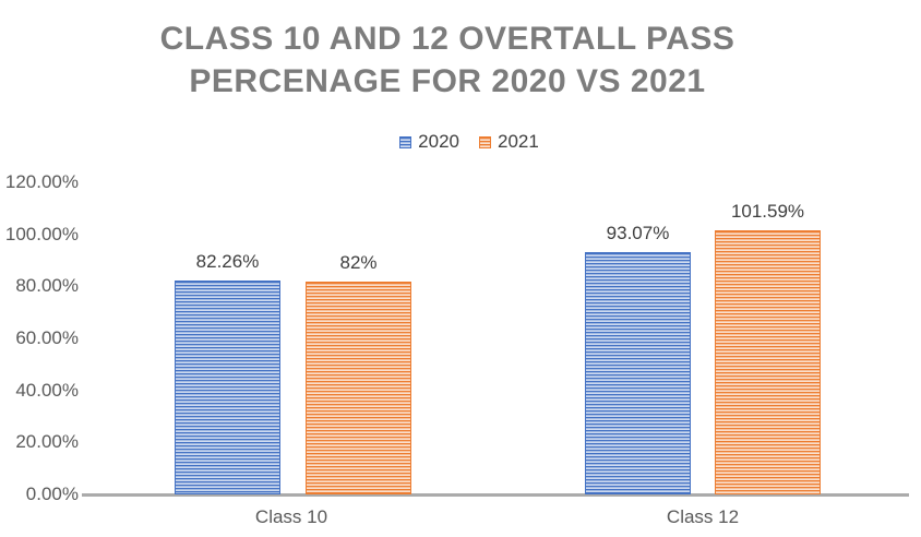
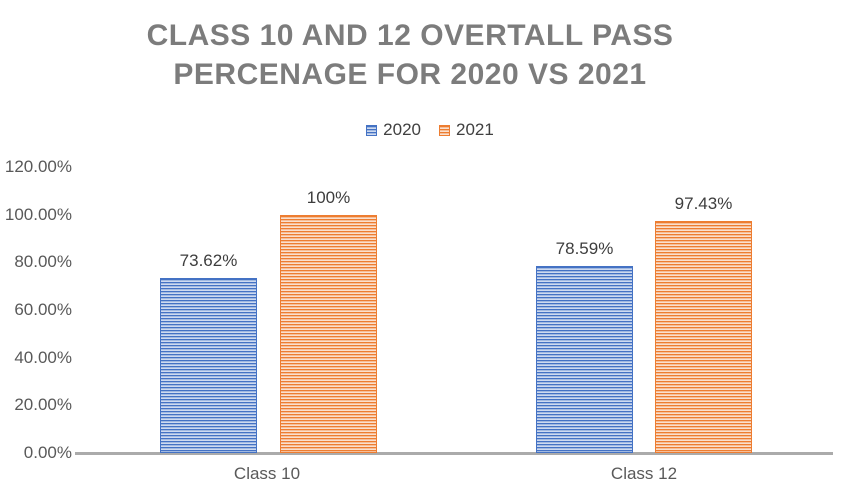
2020/Class 10: 82.26% -> 73.62%
2021/Class 10: 82% -> 100%
2020/Class 12: 93.07% -> 78.59%
2021/Class 12: 101.59% -> 97.43%
